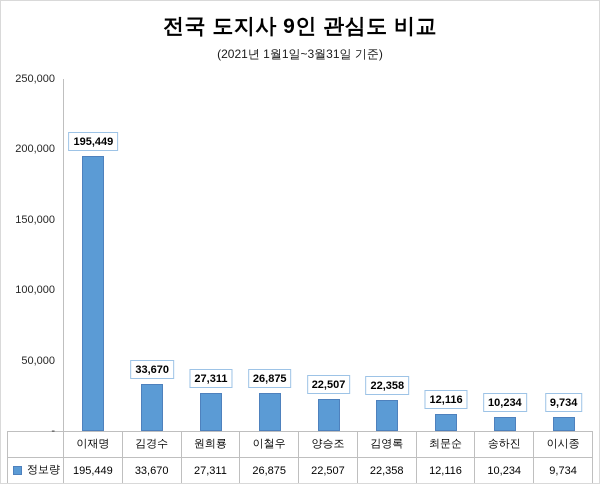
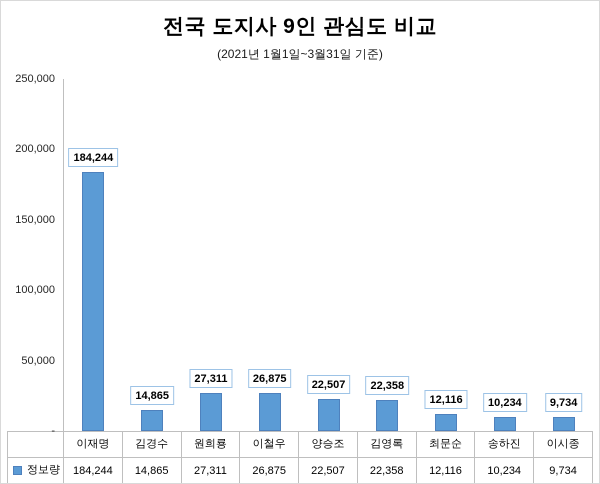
이재명: 195,449 -> 184,244
김경수: 33,670 -> 14,865
